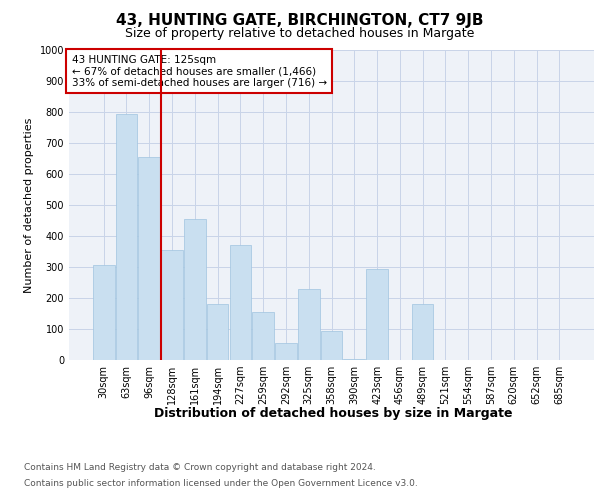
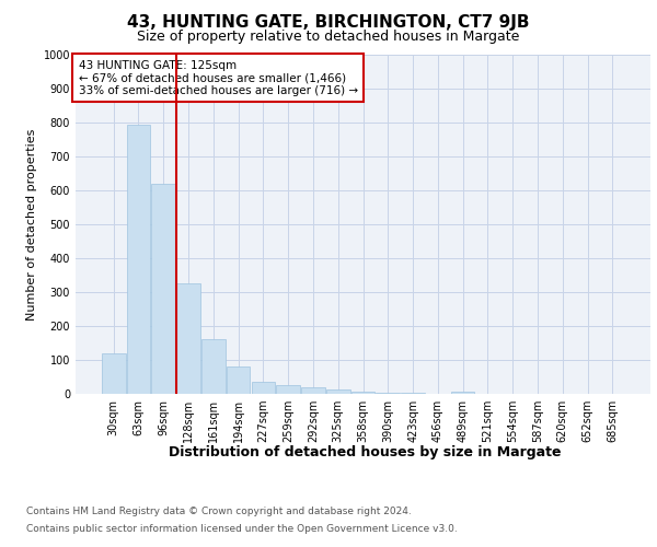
30sqm: 305 -> 120
96sqm: 655 -> 620
128sqm: 355 -> 325
161sqm: 455 -> 160
194sqm: 180 -> 80
227sqm: 370 -> 35
259sqm: 155 -> 25
292sqm: 55 -> 20
325sqm: 230 -> 12
358sqm: 95 -> 8
423sqm: 295 -> 2
489sqm: 180 -> 5
